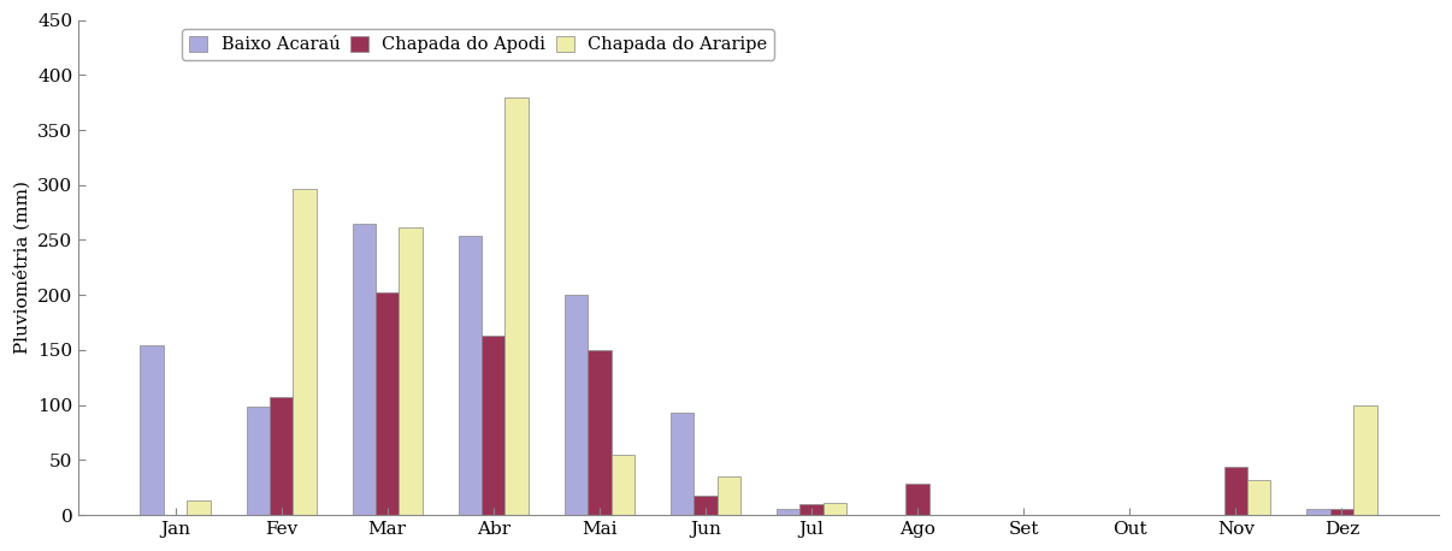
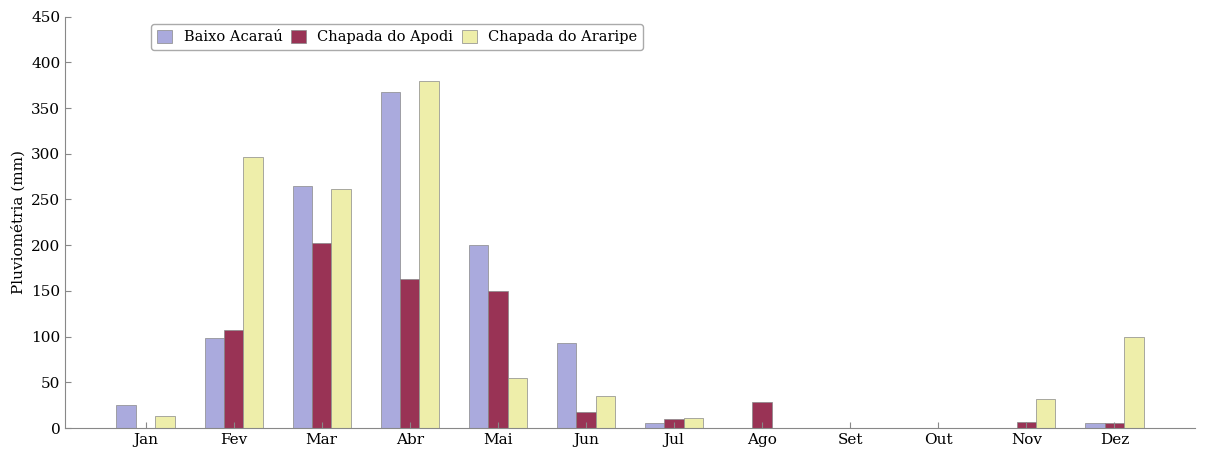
Baixo Acaraú/Jan: 154 -> 25
Baixo Acaraú/Abr: 254 -> 368
Chapada do Apodi/Nov: 44 -> 7
